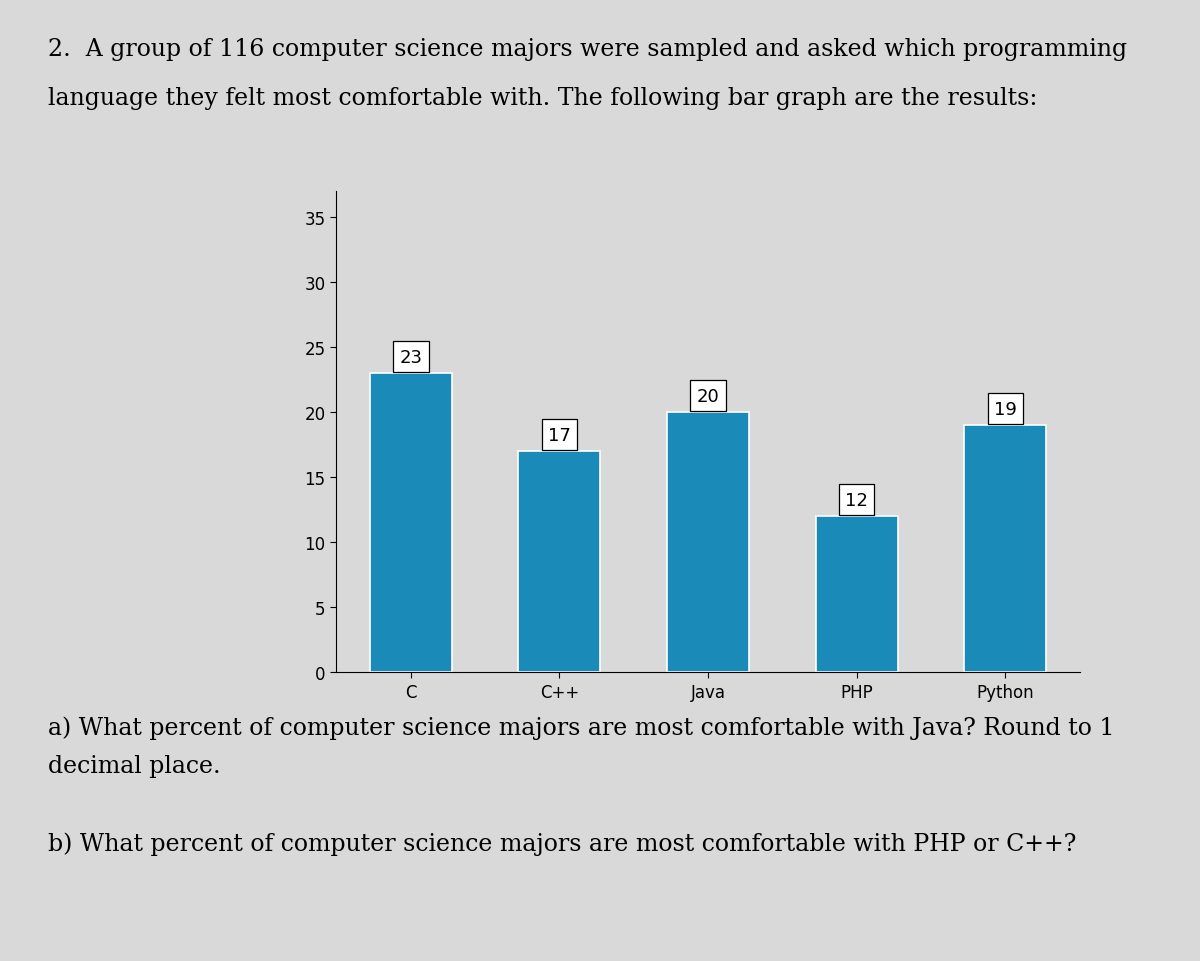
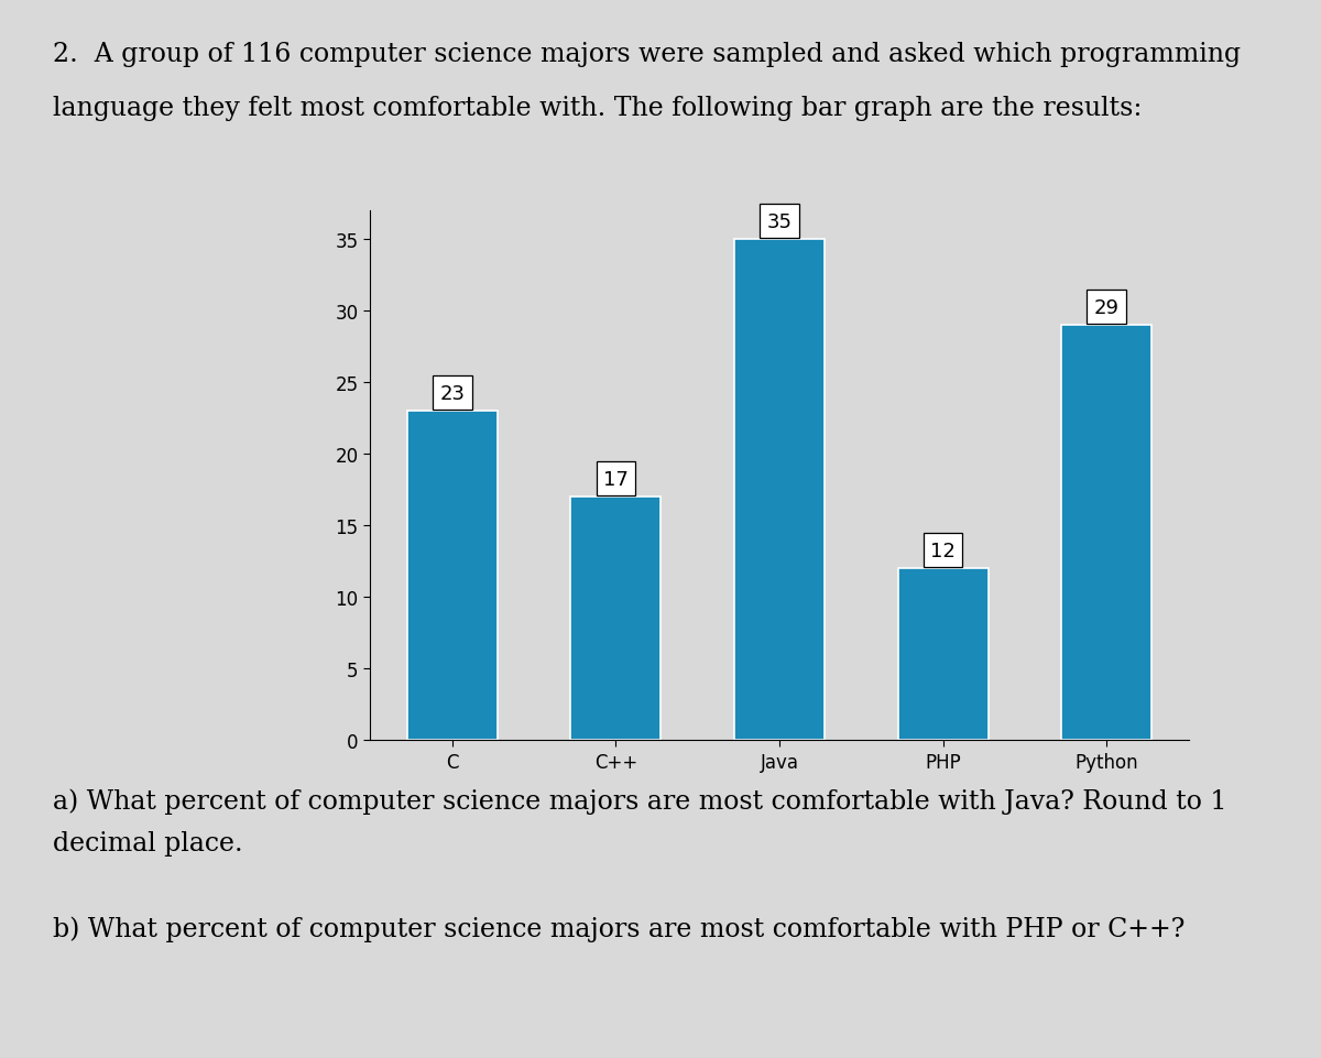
Java: 20 -> 35
Python: 19 -> 29
